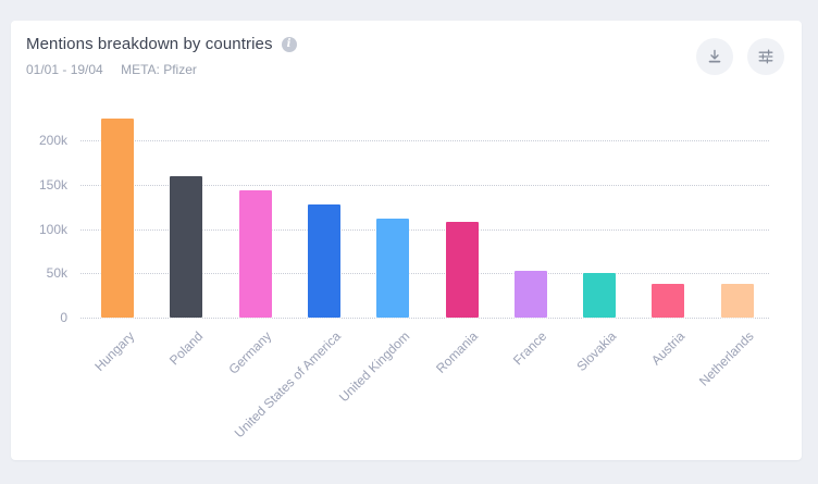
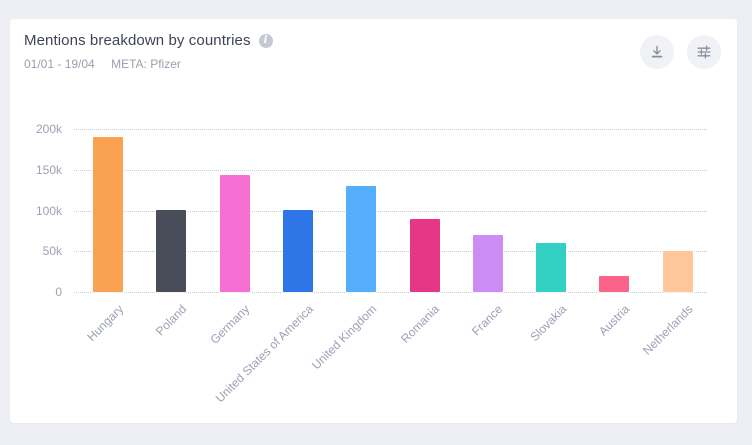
Hungary: 220k -> 190k
Poland: 160k -> 100k
United States of America: 130k -> 100k
United Kingdom: 110k -> 130k
Romania: 110k -> 90k
France: 50k -> 70k
Slovakia: 50k -> 60k
Austria: 40k -> 20k
Netherlands: 40k -> 50k
